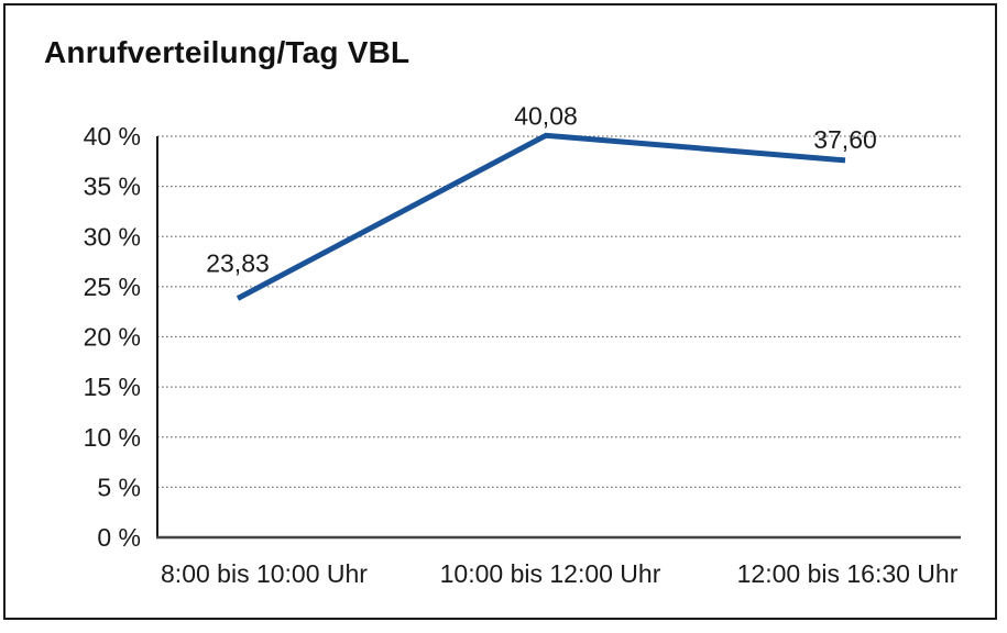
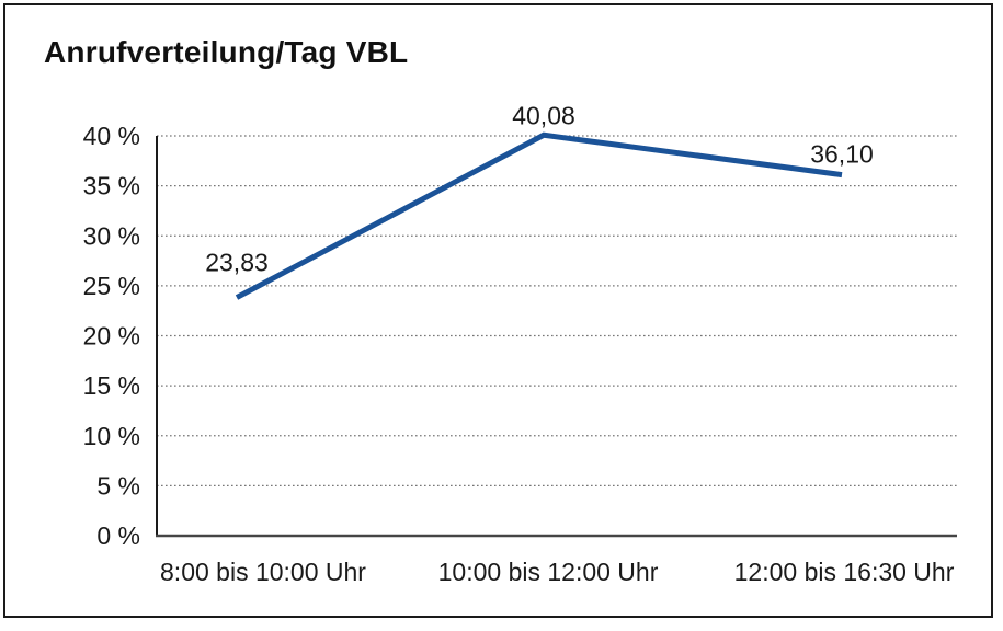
12:00 bis 16:30 Uhr: 37,60 -> 36,10
